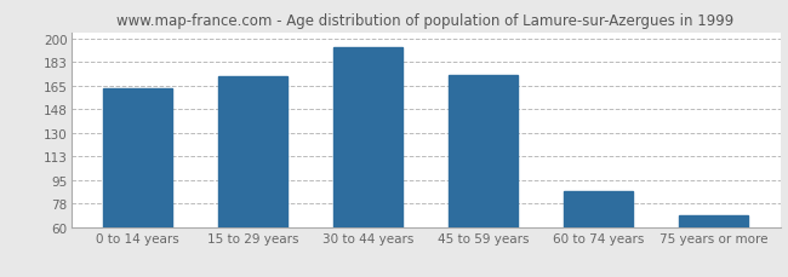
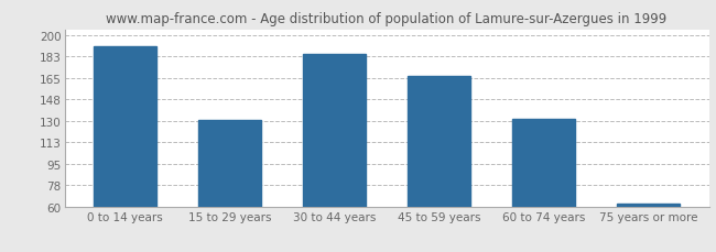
0 to 14 years: 163 -> 191
15 to 29 years: 172 -> 131
30 to 44 years: 194 -> 185
45 to 59 years: 173 -> 167
60 to 74 years: 87 -> 132
75 years or more: 69 -> 62
